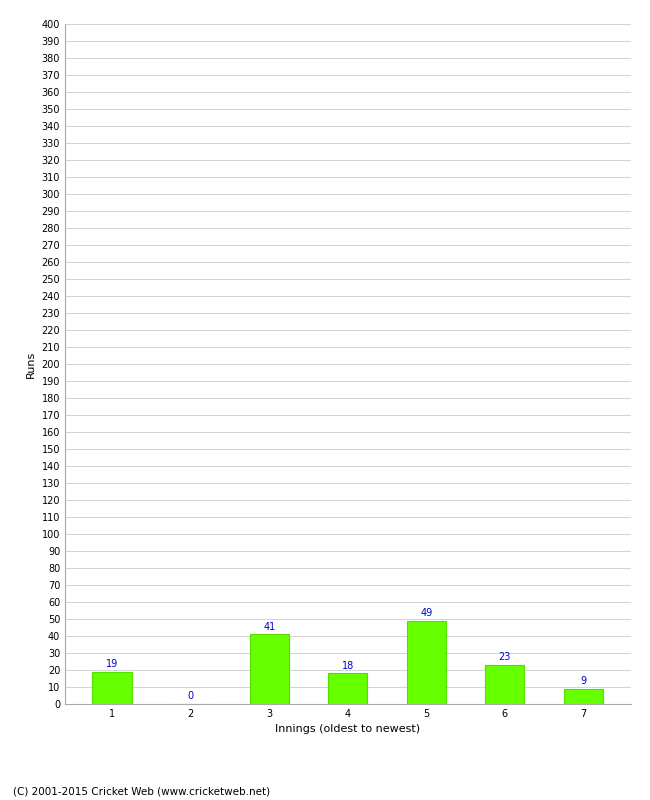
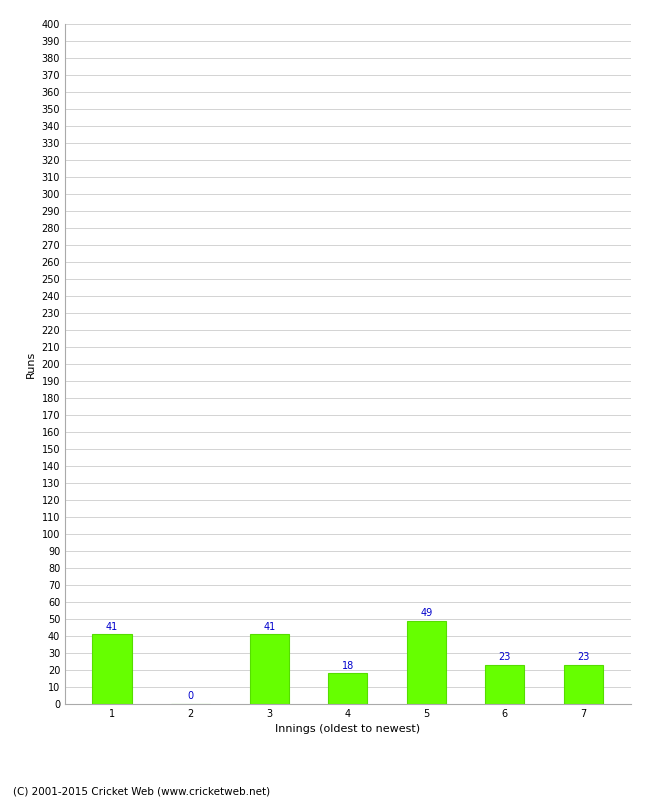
1: 19 -> 41
7: 9 -> 23
